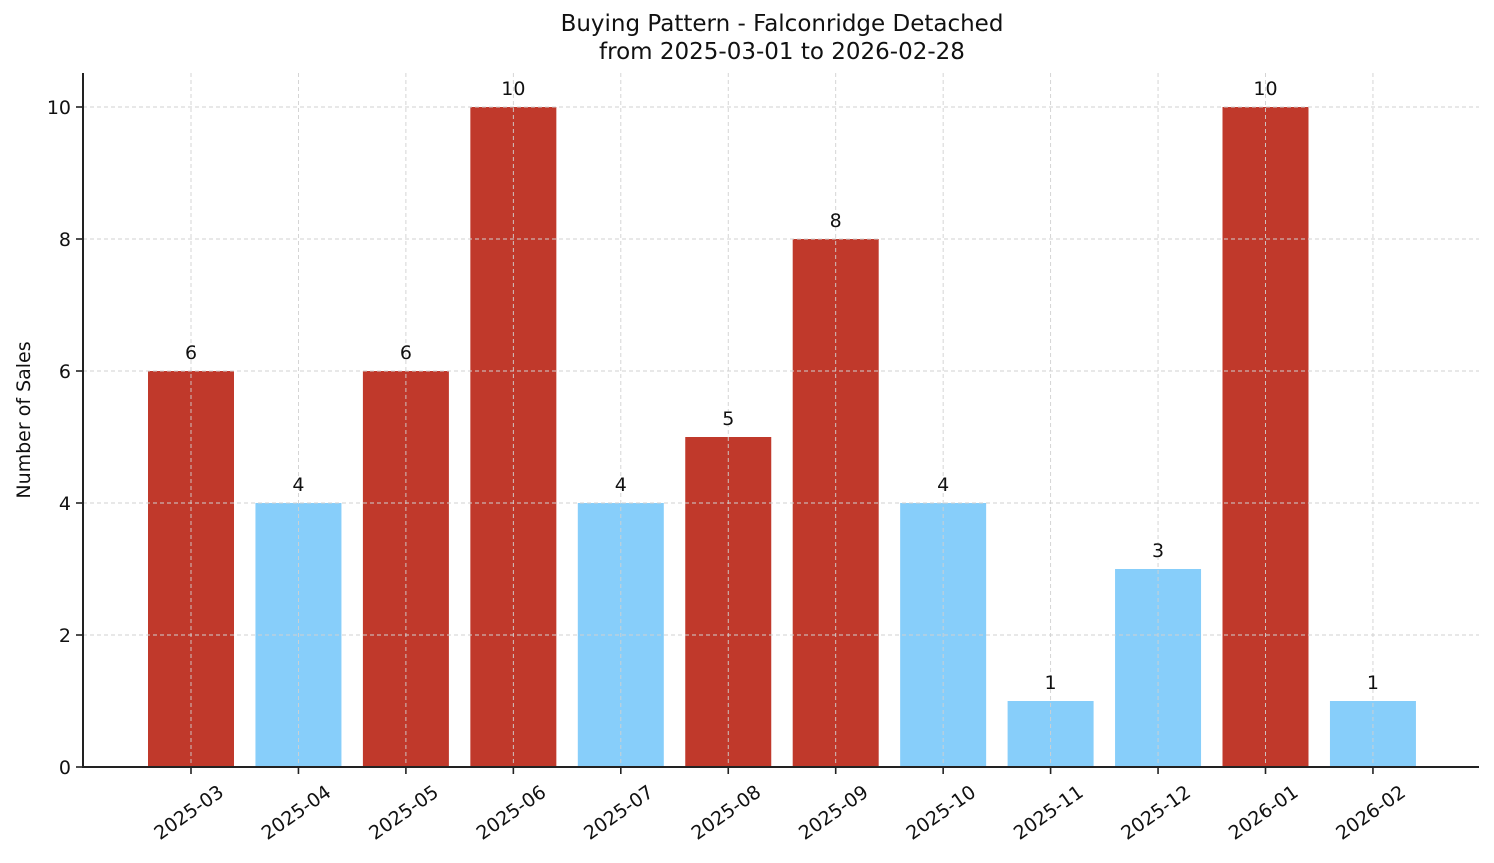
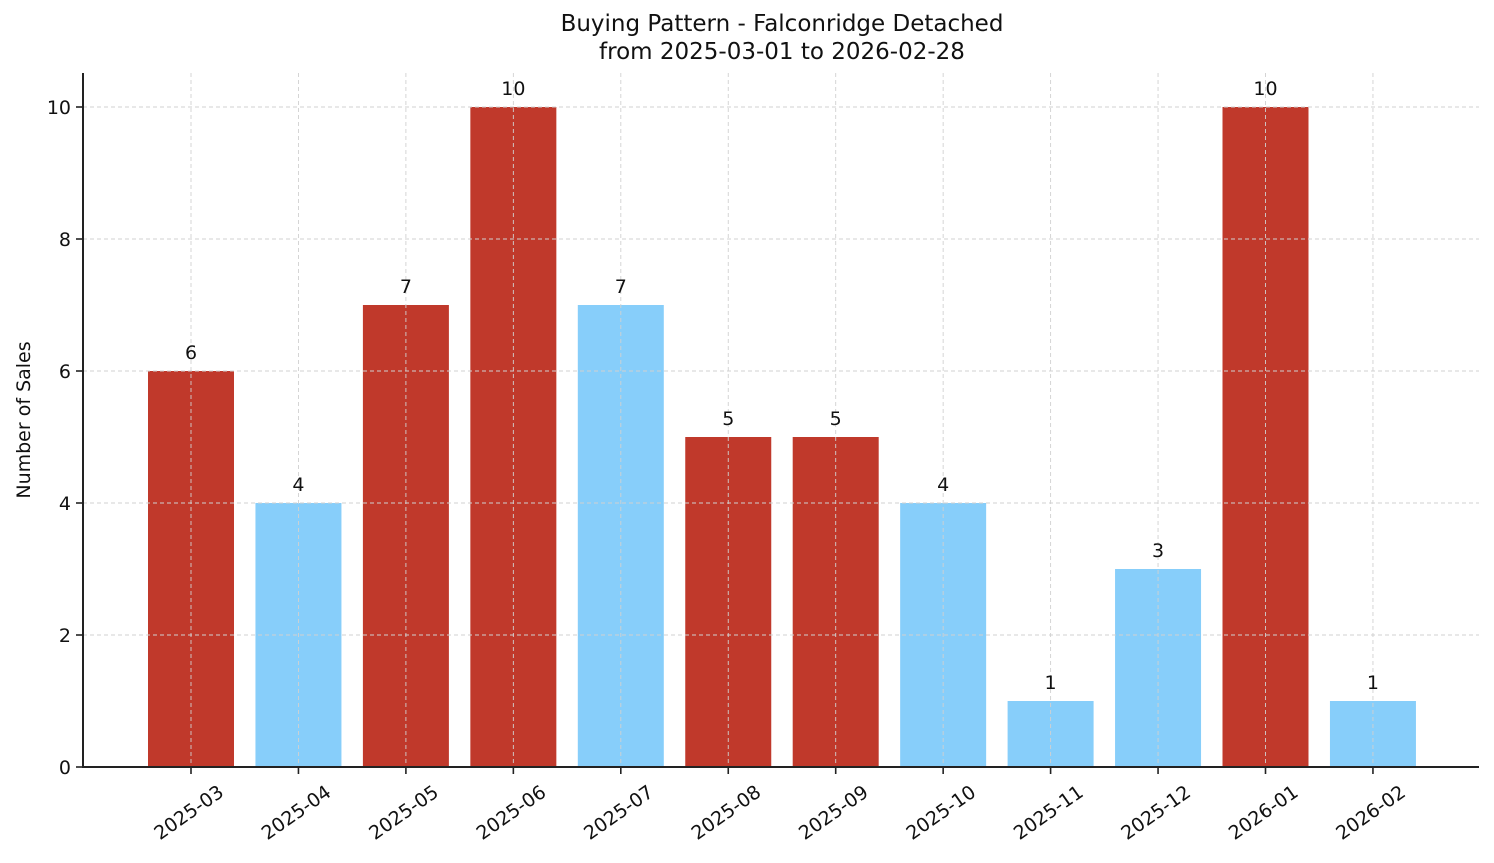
2025-05: 6 -> 7
2025-07: 4 -> 7
2025-09: 8 -> 5
